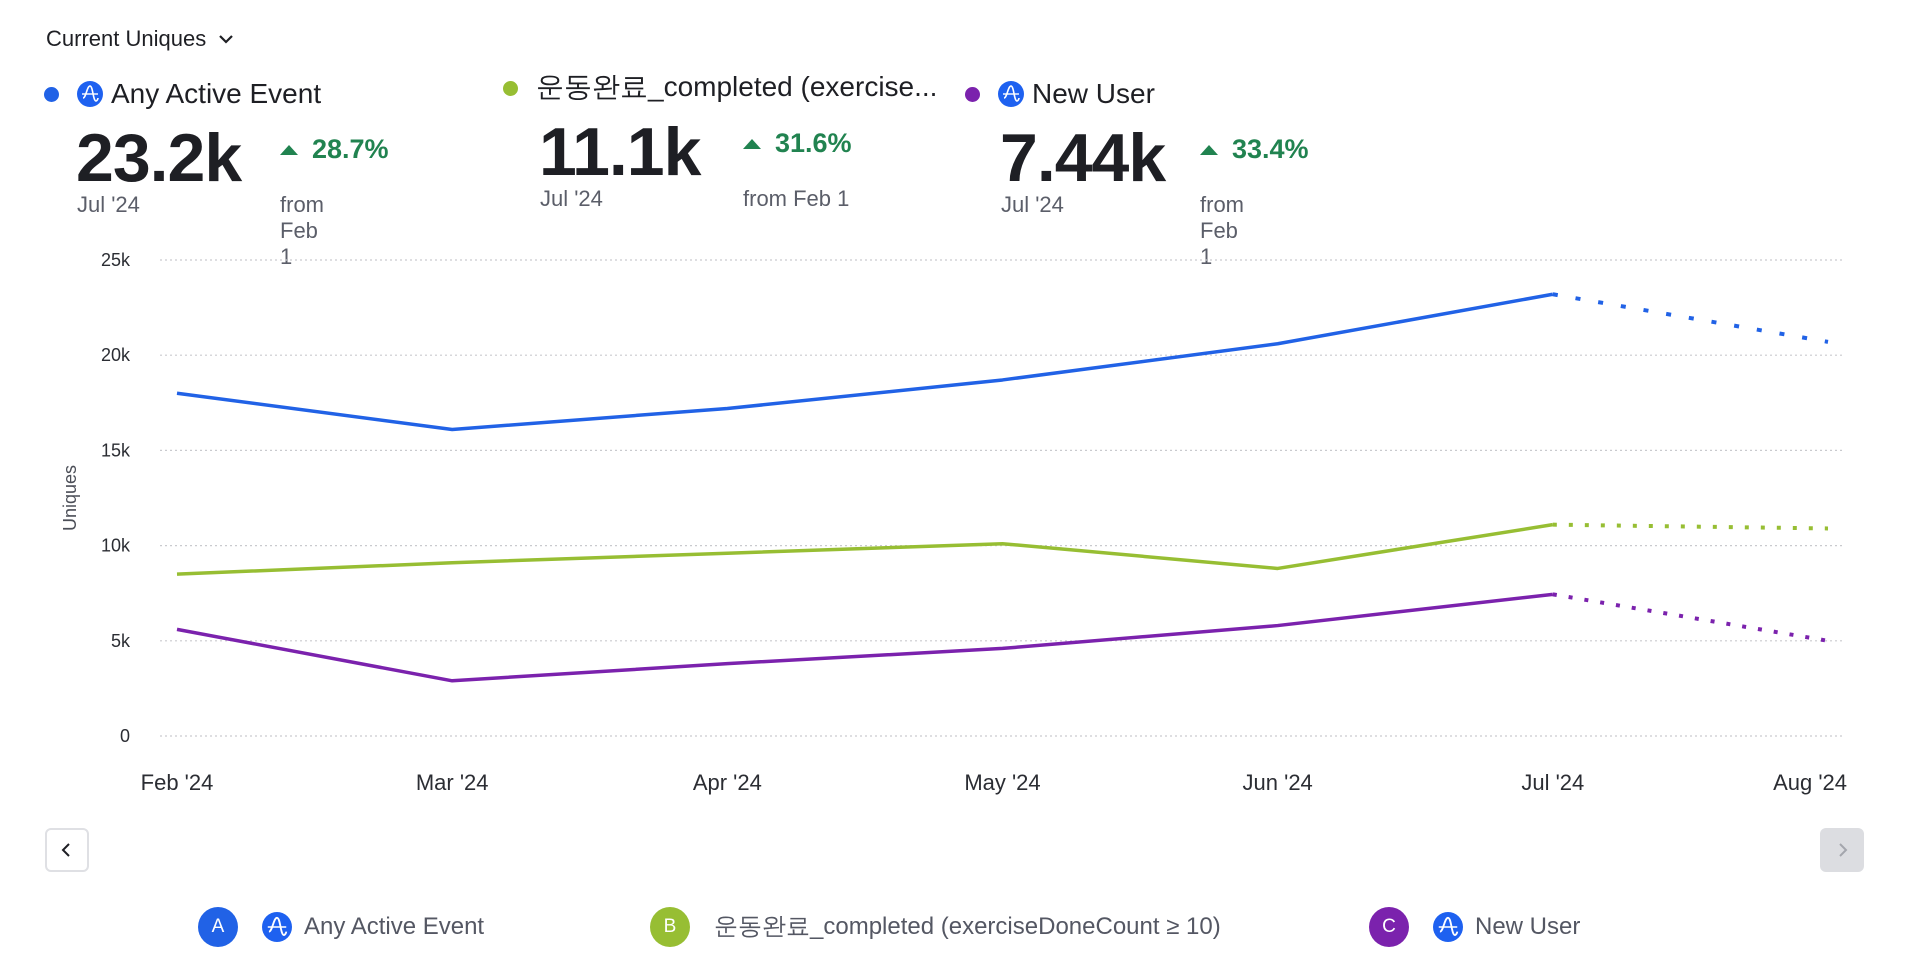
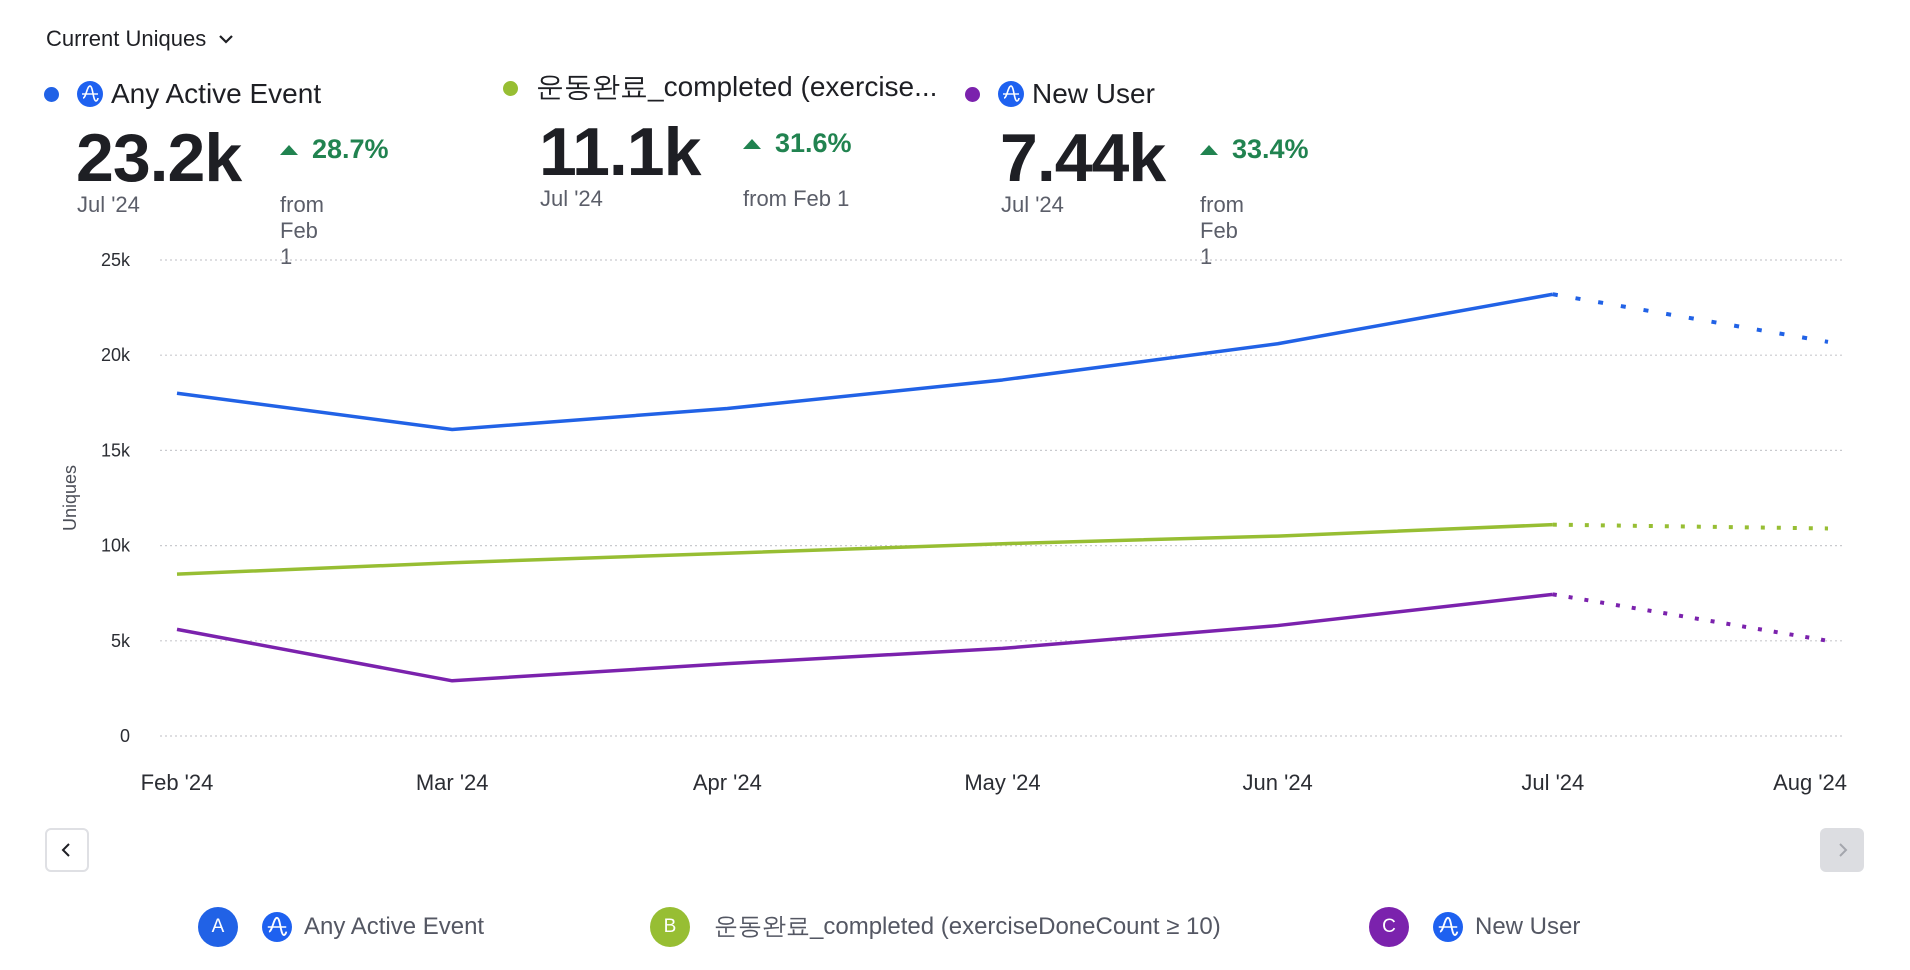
운동완료_completed (exerciseDoneCount ≥ 10)/Jun '24: 8.8k -> 10.5k
